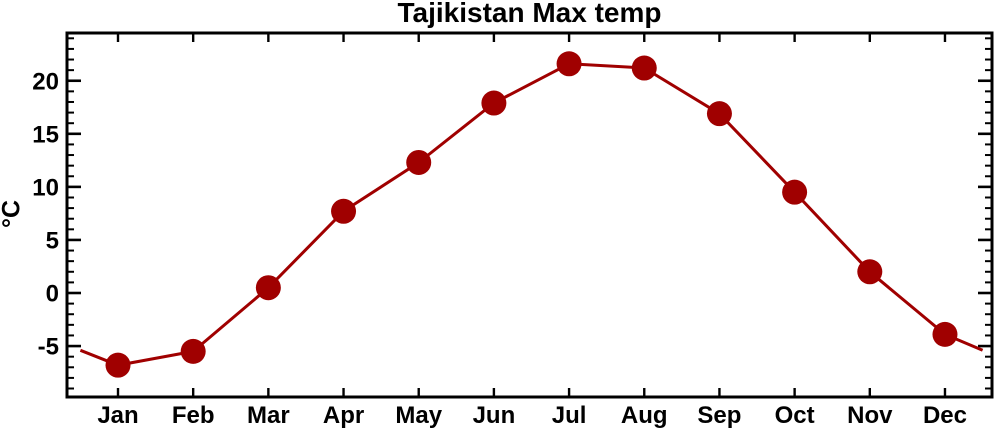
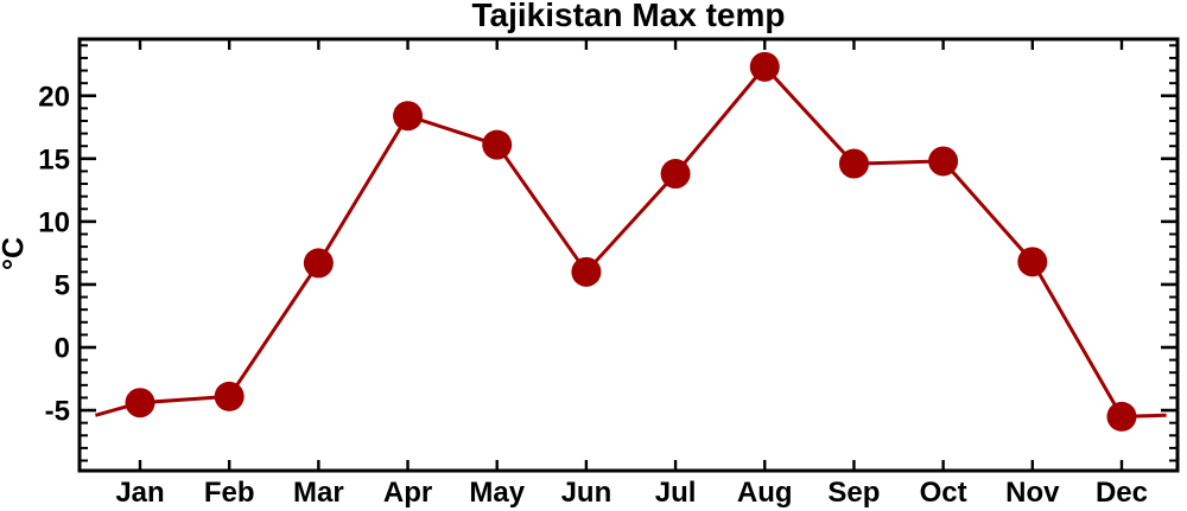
Jan: -6.8 -> -4.4
Feb: -5.5 -> -3.9
Mar: 0.5 -> 6.7
Apr: 7.7 -> 18.4
May: 12.3 -> 16.1
Jun: 17.9 -> 6.0
Jul: 21.6 -> 13.8
Aug: 21.2 -> 22.3
Sep: 16.9 -> 14.6
Oct: 9.5 -> 14.8
Nov: 2.0 -> 6.8
Dec: -3.9 -> -5.5
